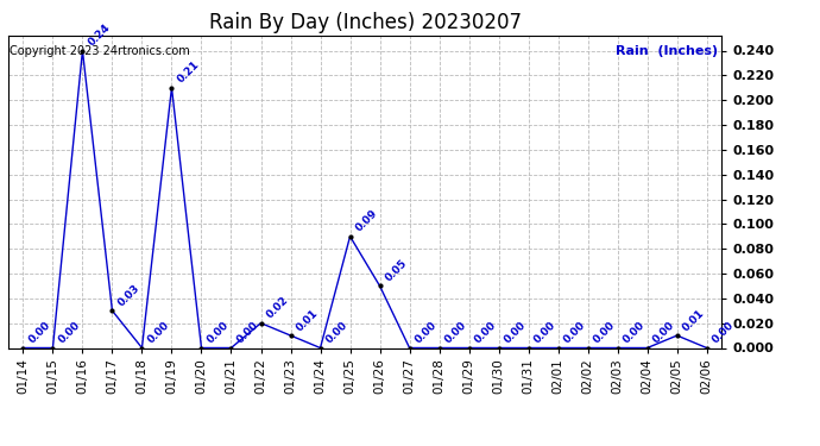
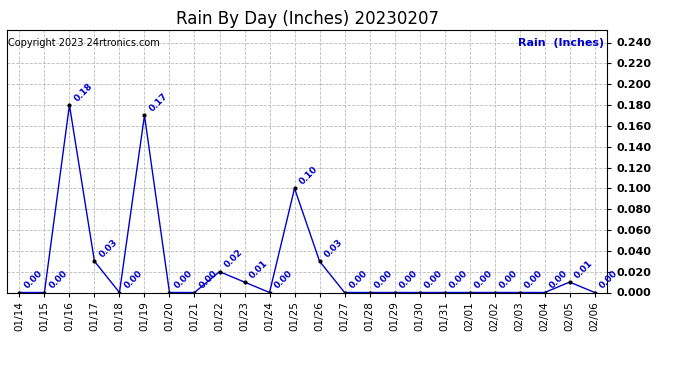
01/16: 0.24 -> 0.18
01/19: 0.21 -> 0.17
01/25: 0.09 -> 0.10
01/26: 0.05 -> 0.03
